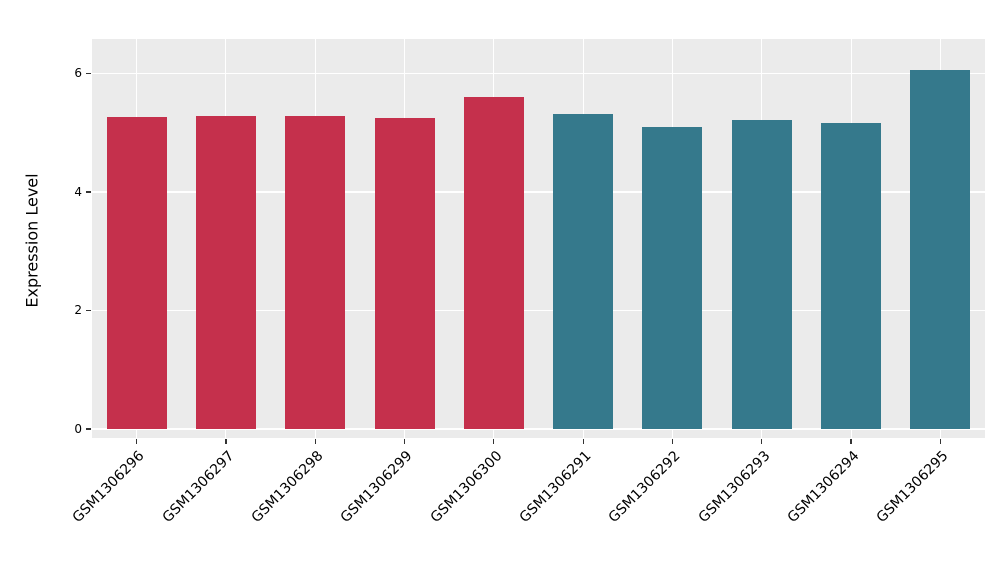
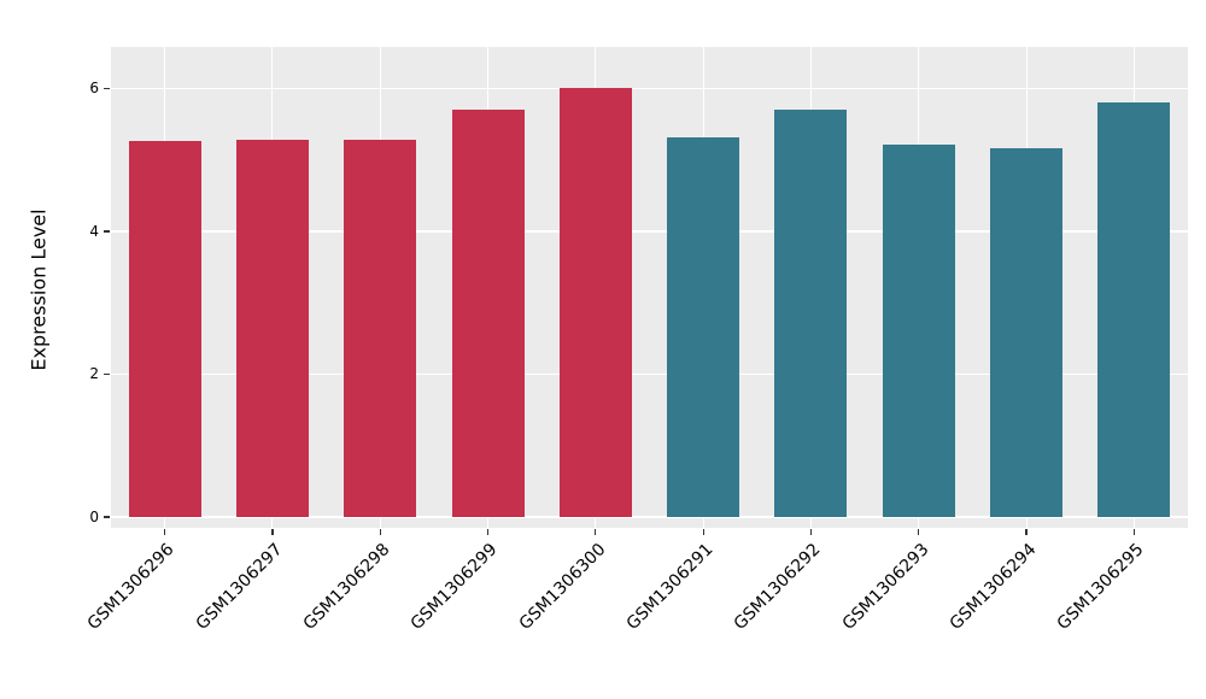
GSM1306299: 5.2 -> 5.7
GSM1306300: 5.6 -> 6.0
GSM1306292: 5.1 -> 5.7
GSM1306295: 6.0 -> 5.8
